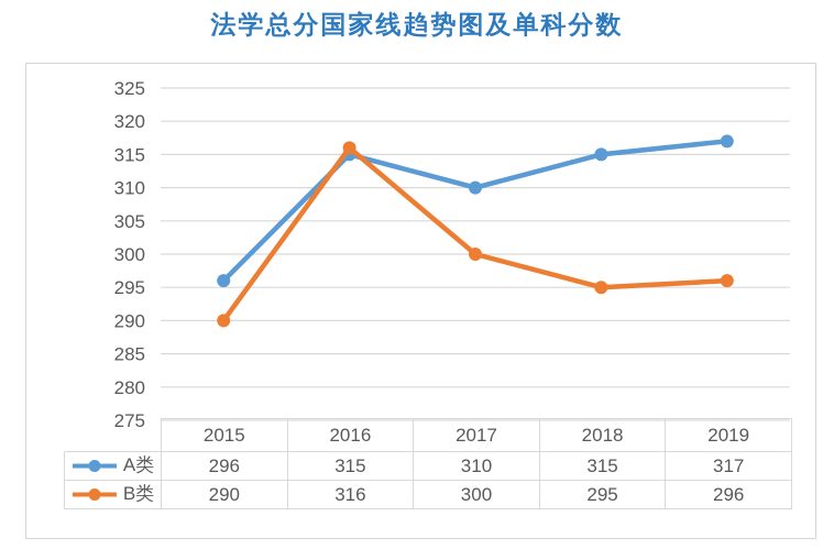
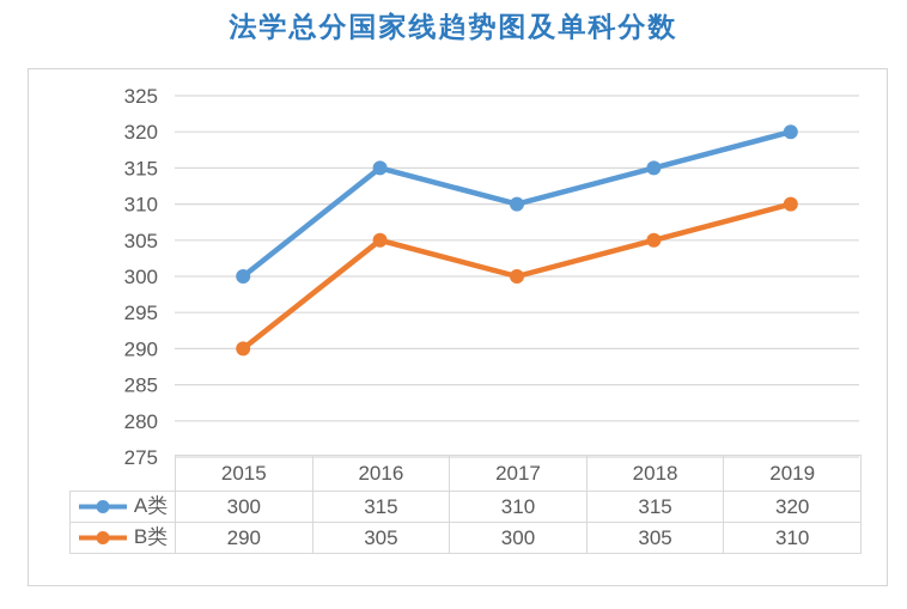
A类/2015: 296 -> 300
B类/2016: 316 -> 305
B类/2018: 295 -> 305
A类/2019: 317 -> 320
B类/2019: 296 -> 310
